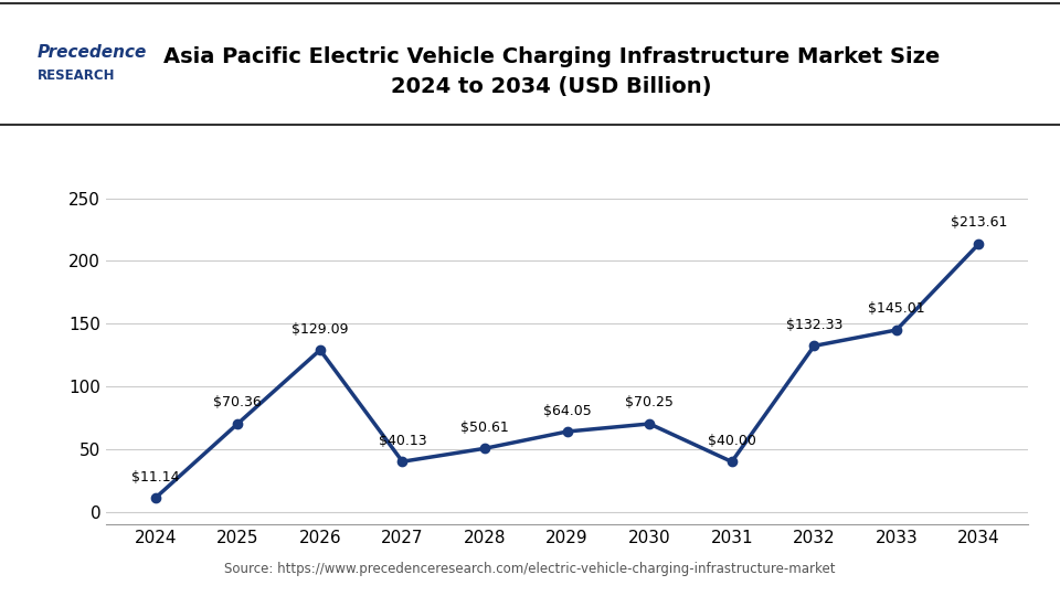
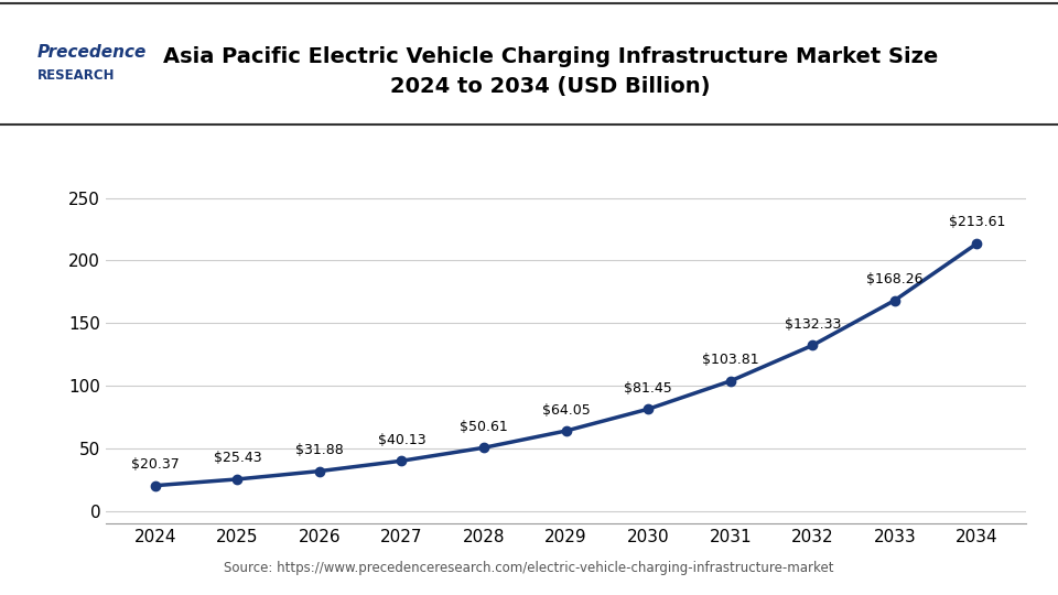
2024: $11.14 -> $20.37
2025: $70.36 -> $25.43
2026: $129.09 -> $31.88
2030: $70.25 -> $81.45
2031: $40.00 -> $103.81
2033: $145.01 -> $168.26
